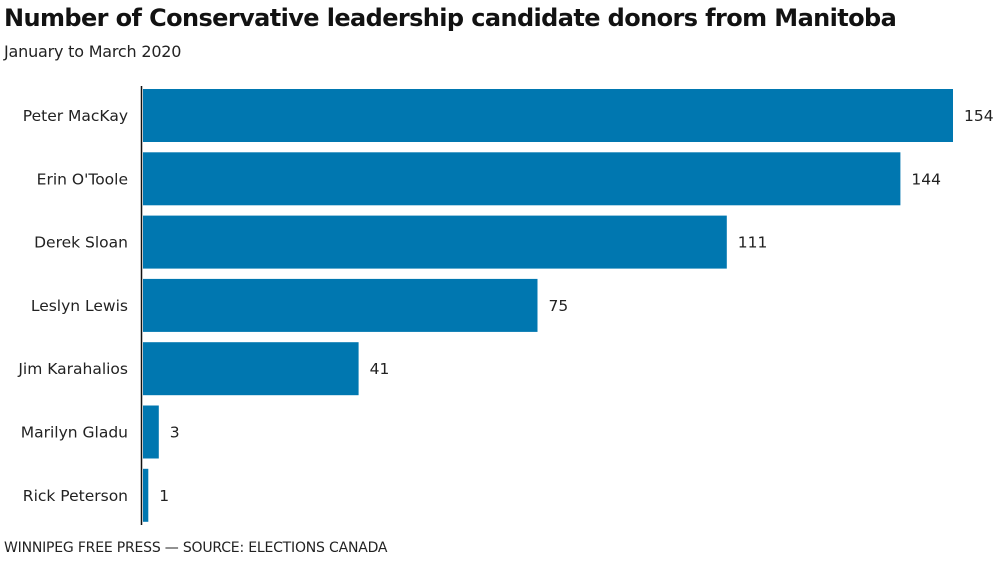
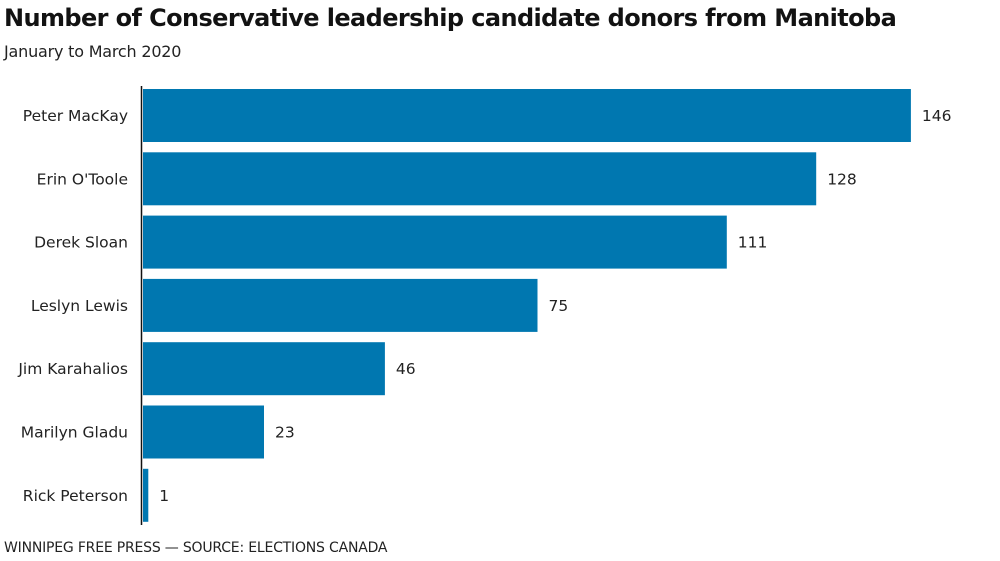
Peter MacKay: 154 -> 146
Erin O'Toole: 144 -> 128
Jim Karahalios: 41 -> 46
Marilyn Gladu: 3 -> 23
